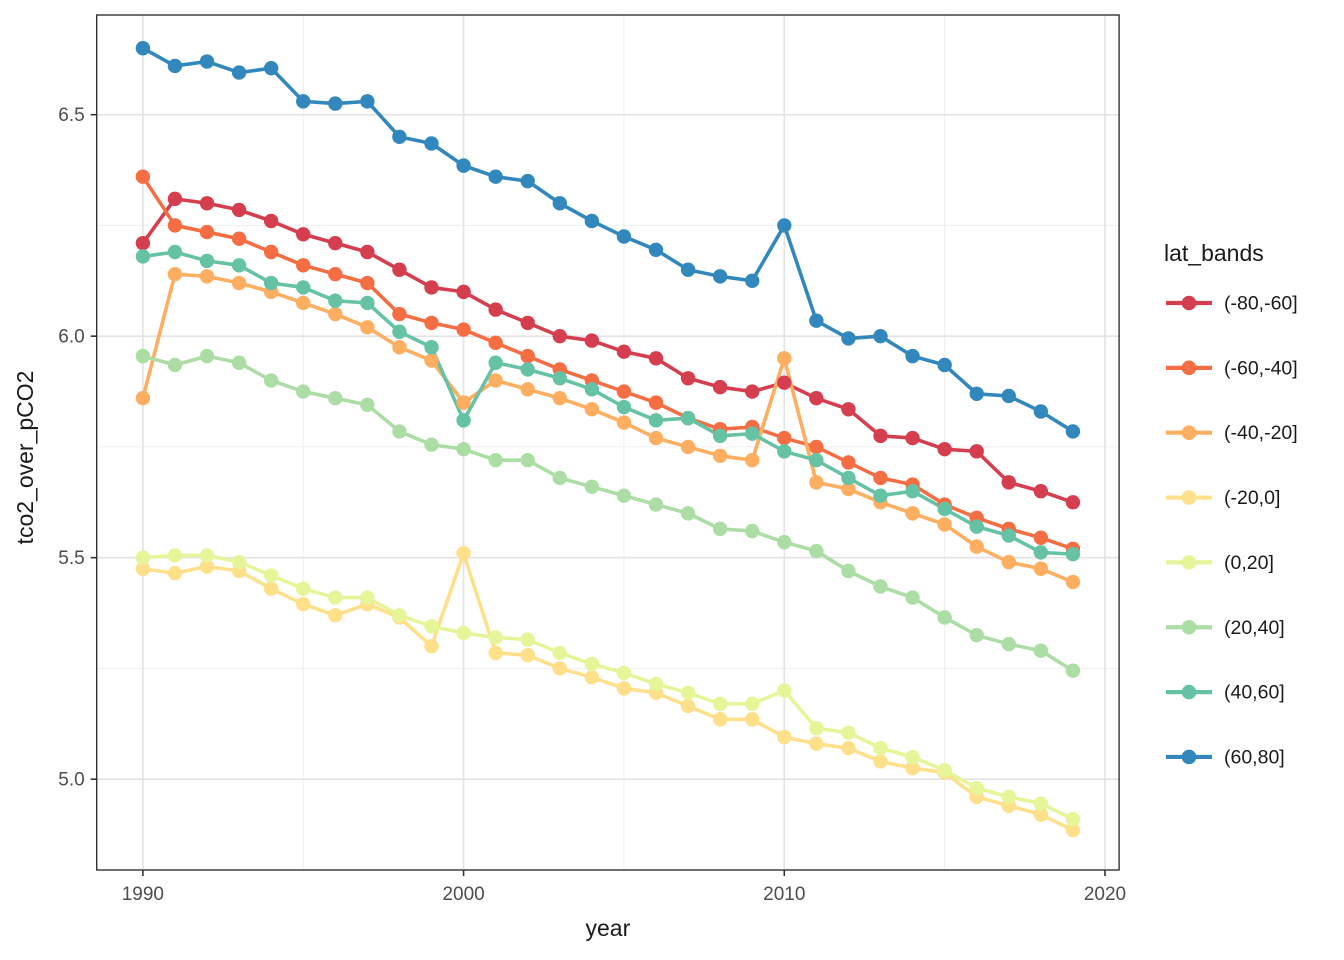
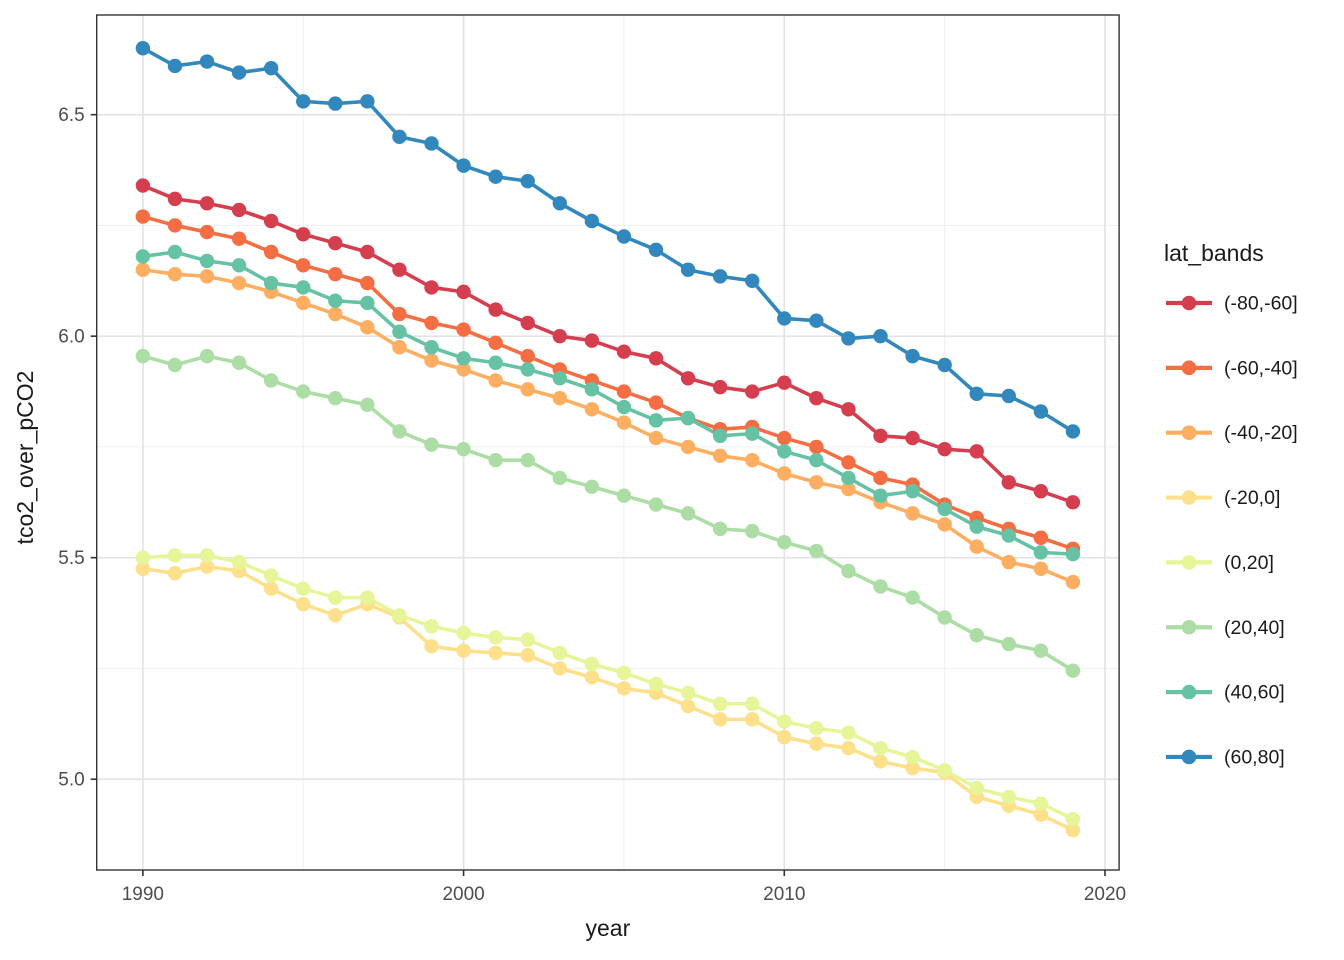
(-80,-60]/1990: 6.21 -> 6.34
(-60,-40]/1990: 6.36 -> 6.27
(-40,-20]/1990: 5.86 -> 6.15
(-40,-20]/2000: 5.85 -> 5.92
(-20,0]/2000: 5.51 -> 5.29
(40,60]/2000: 5.81 -> 5.95
(-40,-20]/2010: 5.95 -> 5.69
(0,20]/2010: 5.20 -> 5.13
(60,80]/2010: 6.25 -> 6.04
